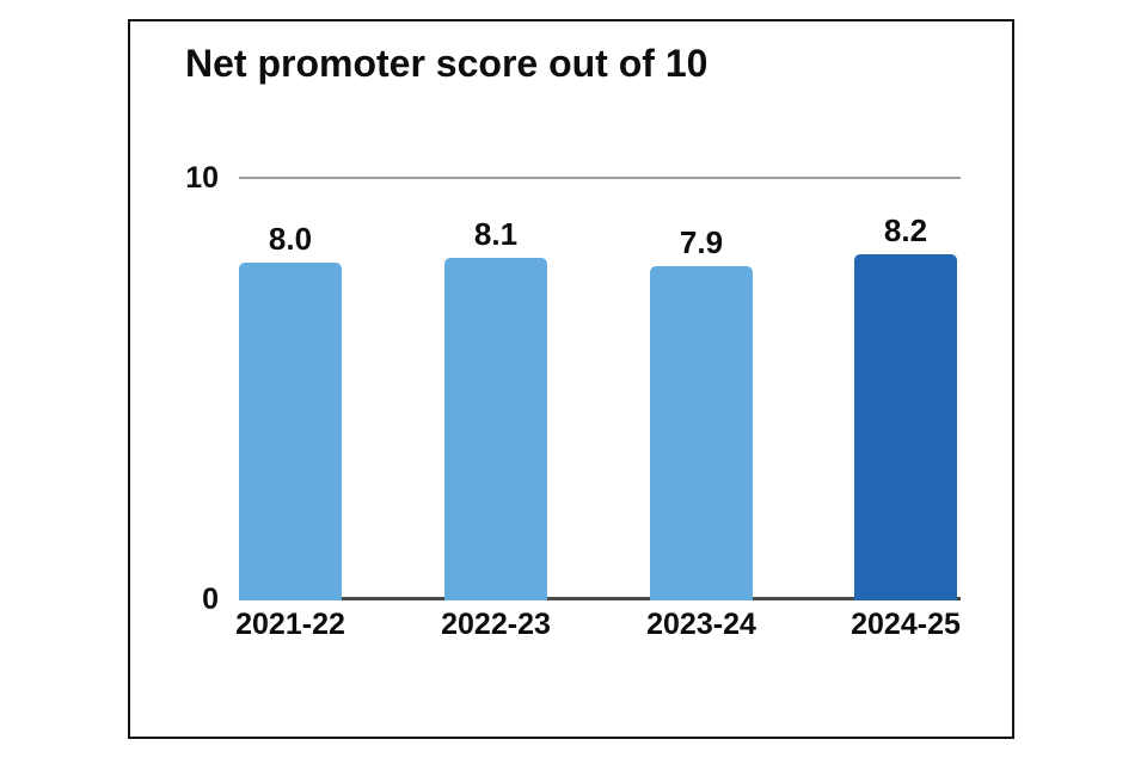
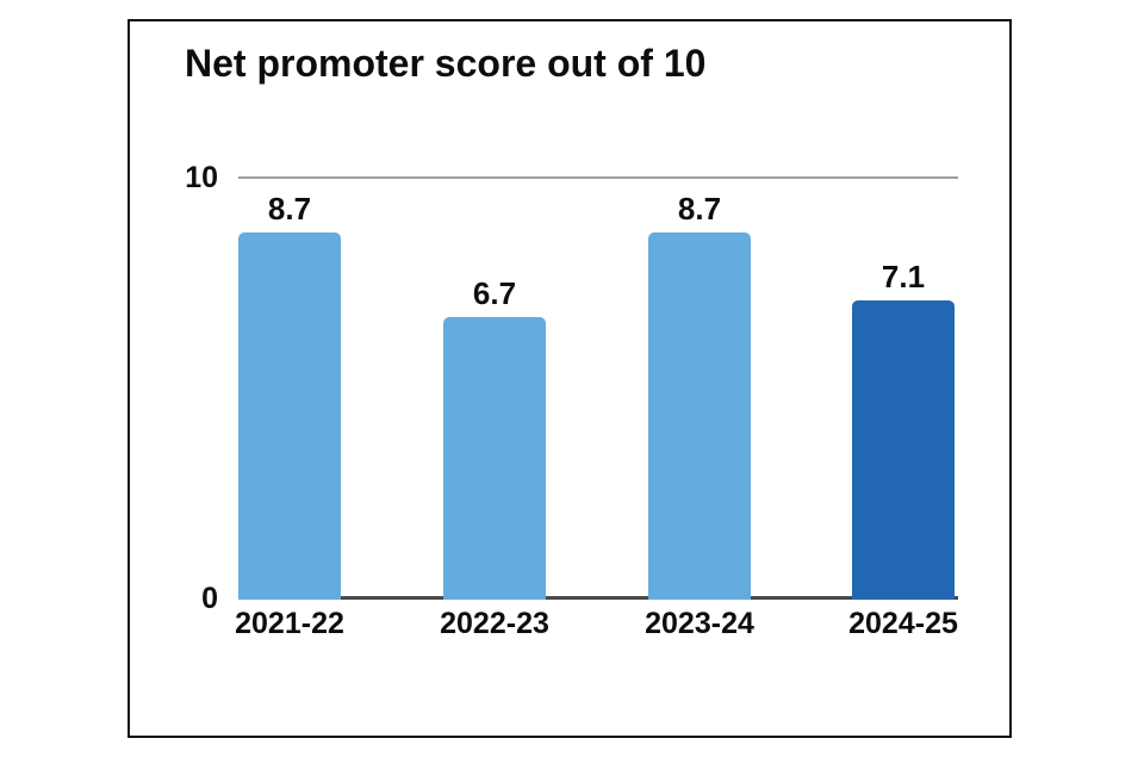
2021-22: 8.0 -> 8.7
2022-23: 8.1 -> 6.7
2023-24: 7.9 -> 8.7
2024-25: 8.2 -> 7.1
